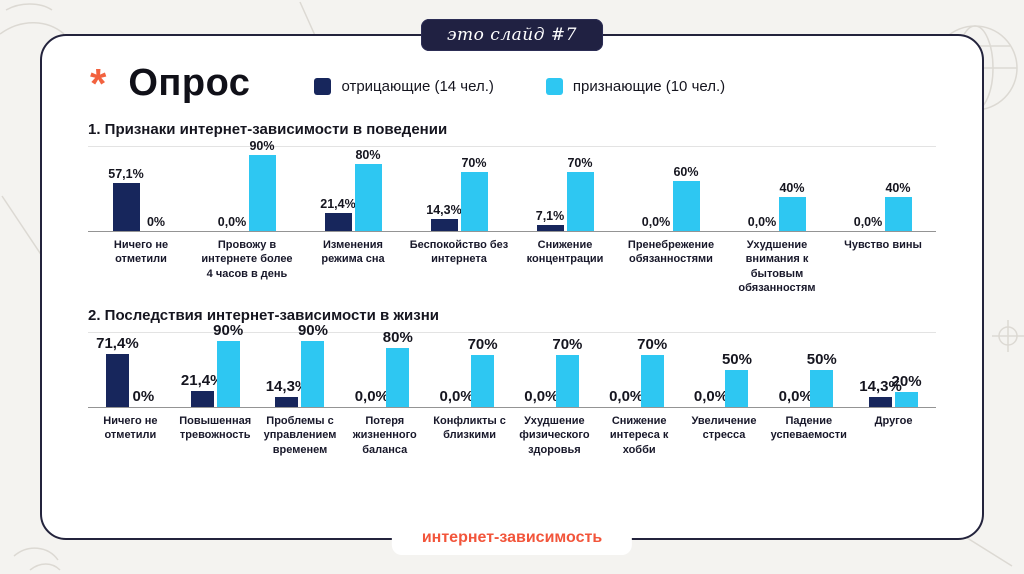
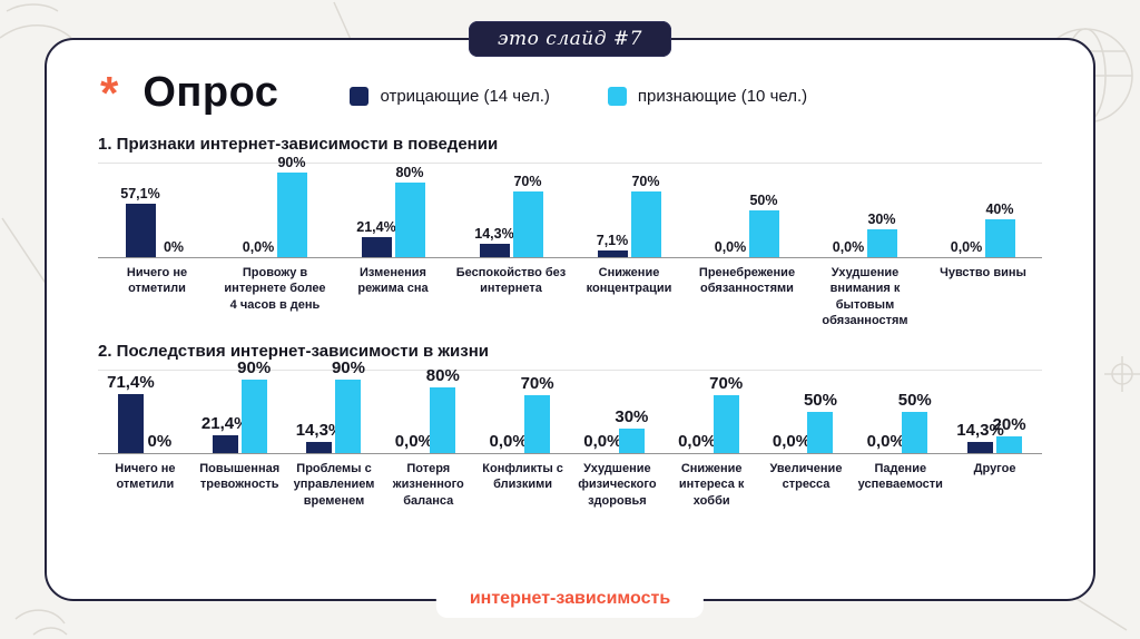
1. Признаки интернет-зависимости в поведении/признающие (10 чел.)/Пренебрежение обязанностями: 60% -> 50%
1. Признаки интернет-зависимости в поведении/признающие (10 чел.)/Ухудшение внимания к бытовым обязанностям: 40% -> 30%
2. Последствия интернет-зависимости в жизни/признающие (10 чел.)/Ухудшение физического здоровья: 70% -> 30%
